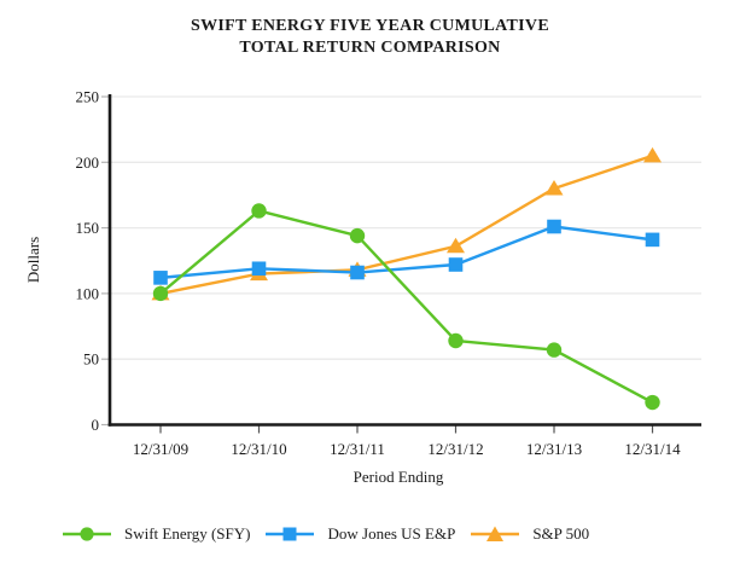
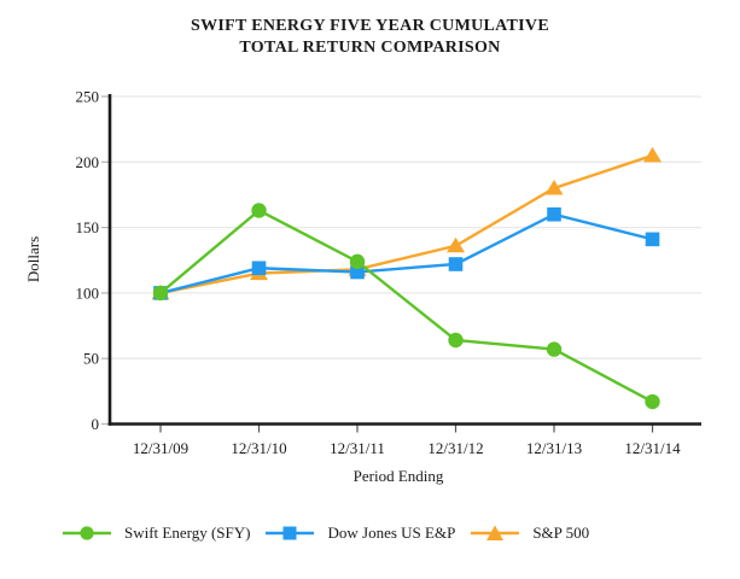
Dow Jones US E&P/12/31/09: 112 -> 100
Swift Energy (SFY)/12/31/11: 144 -> 124
Dow Jones US E&P/12/31/13: 151 -> 160
